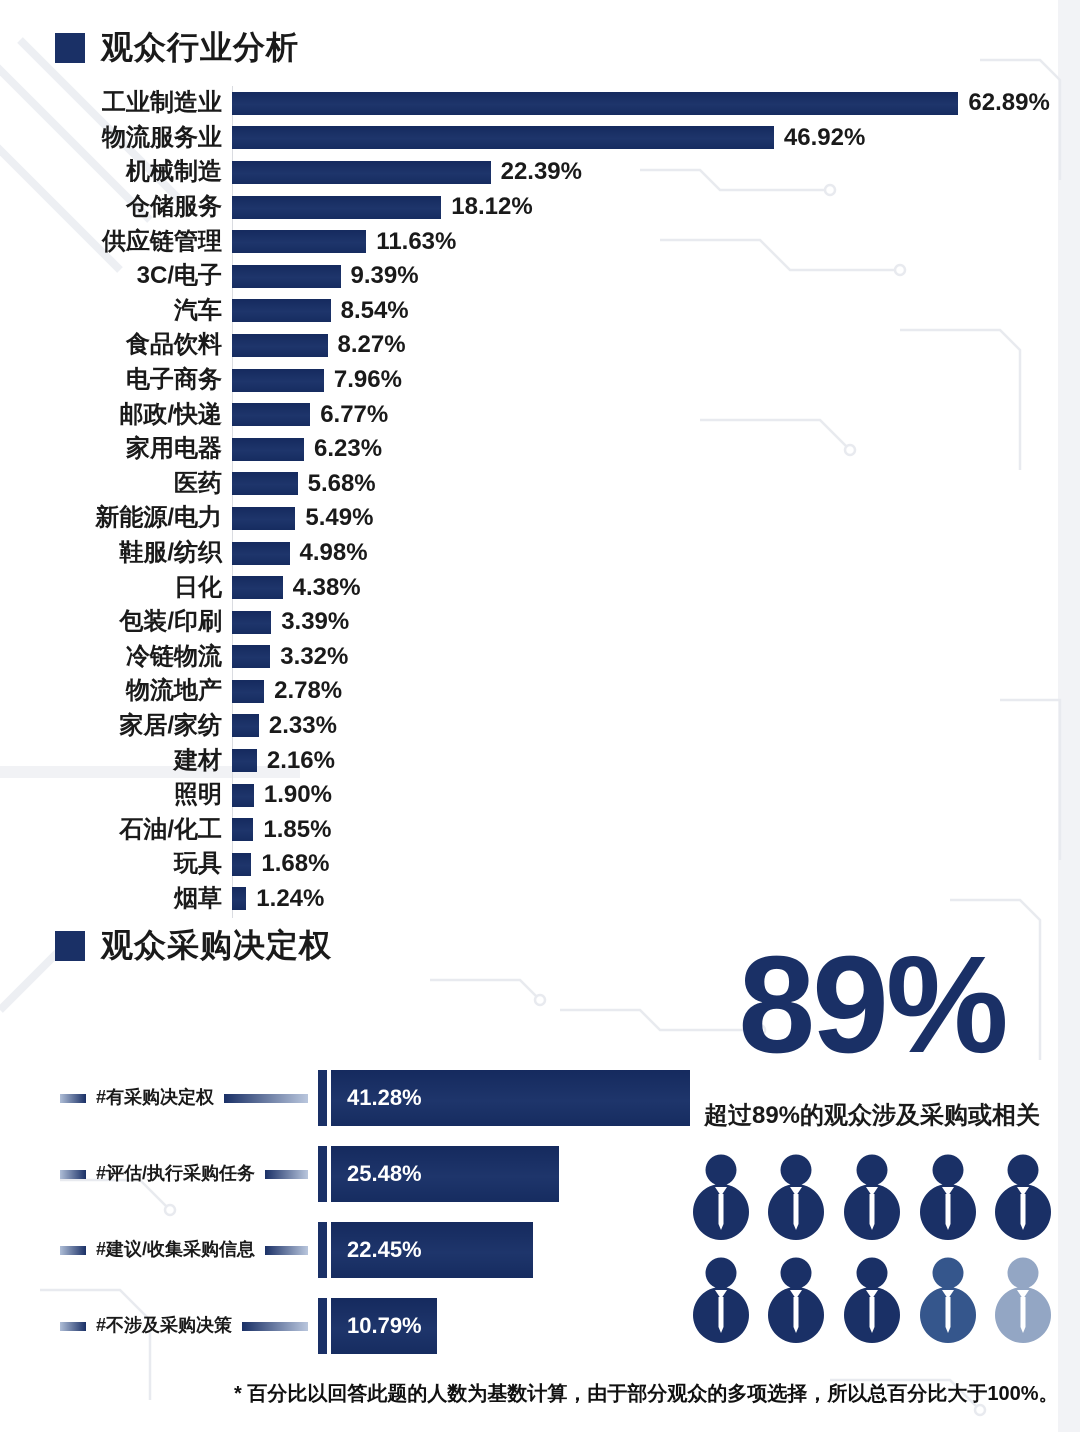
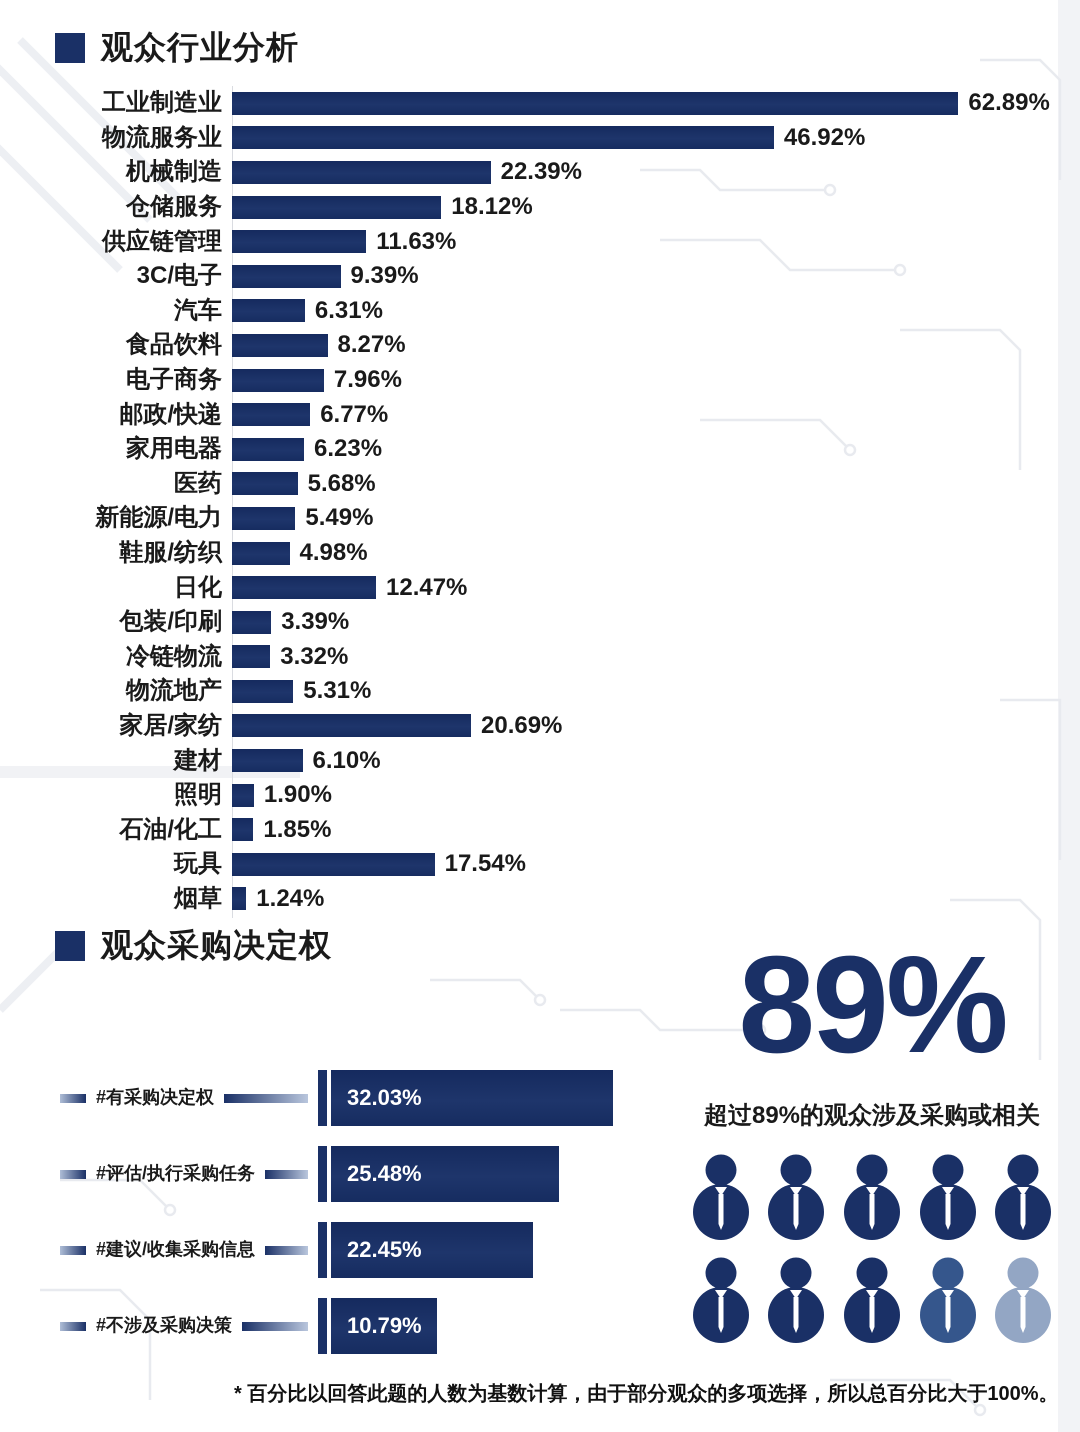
观众行业分析/汽车: 8.54% -> 6.31%
观众行业分析/日化: 4.38% -> 12.47%
观众行业分析/物流地产: 2.78% -> 5.31%
观众行业分析/家居/家纺: 2.33% -> 20.69%
观众行业分析/建材: 2.16% -> 6.10%
观众行业分析/玩具: 1.68% -> 17.54%
观众采购决定权/#有采购决定权: 41.28% -> 32.03%
